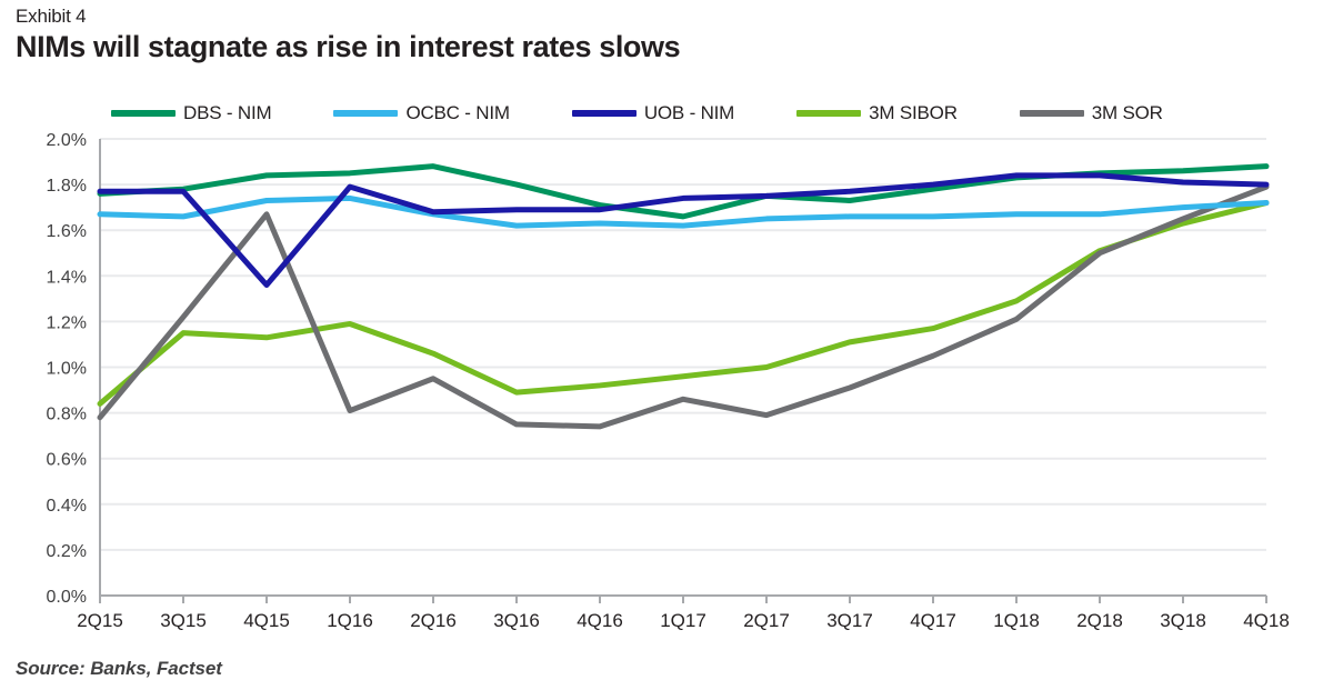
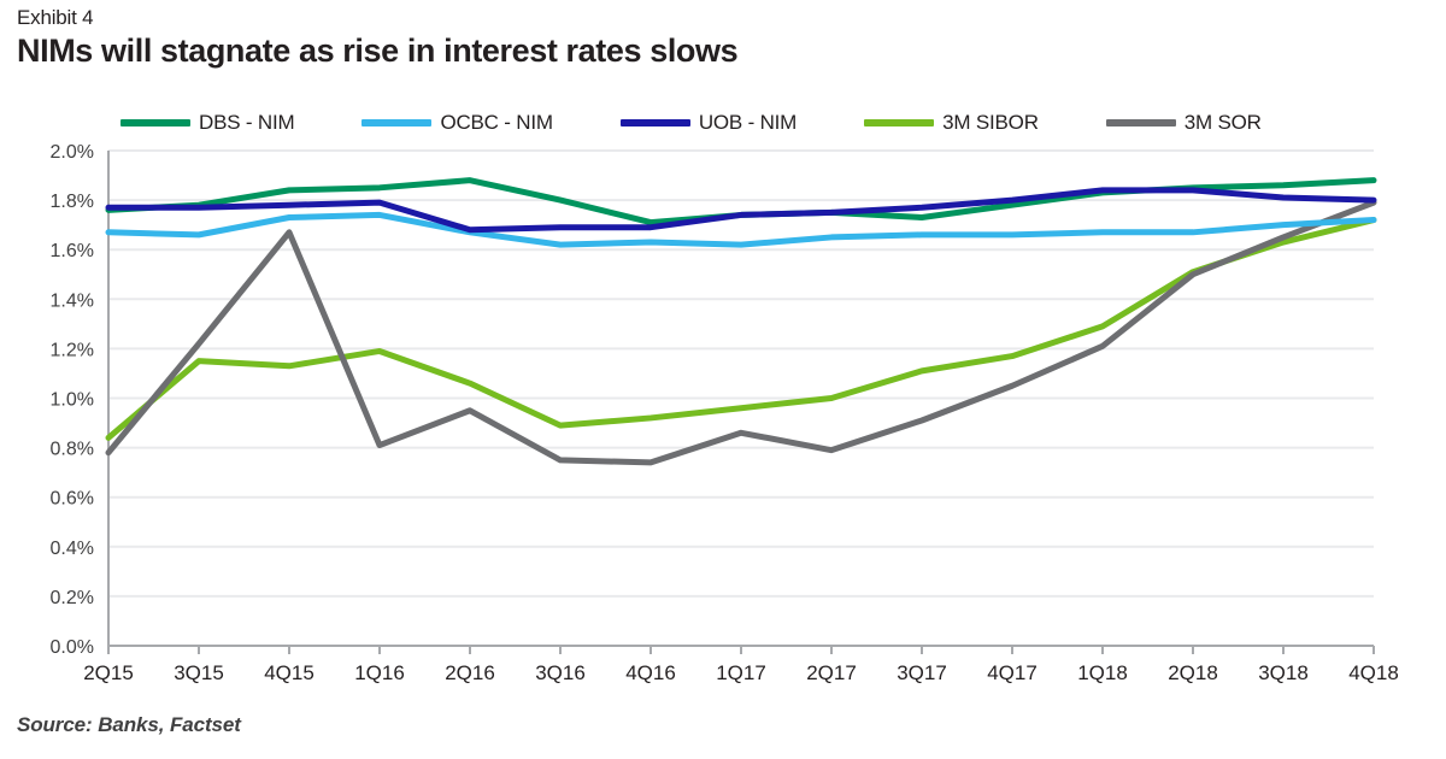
UOB - NIM/4Q15: 1.36% -> 1.78%
DBS - NIM/1Q17: 1.66% -> 1.74%
